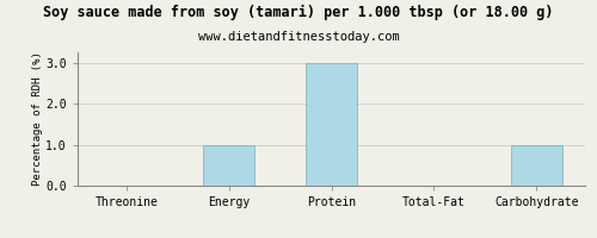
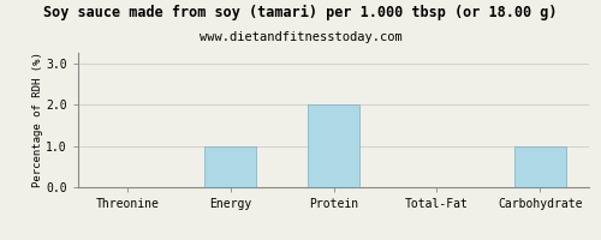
Protein: 3 -> 2
